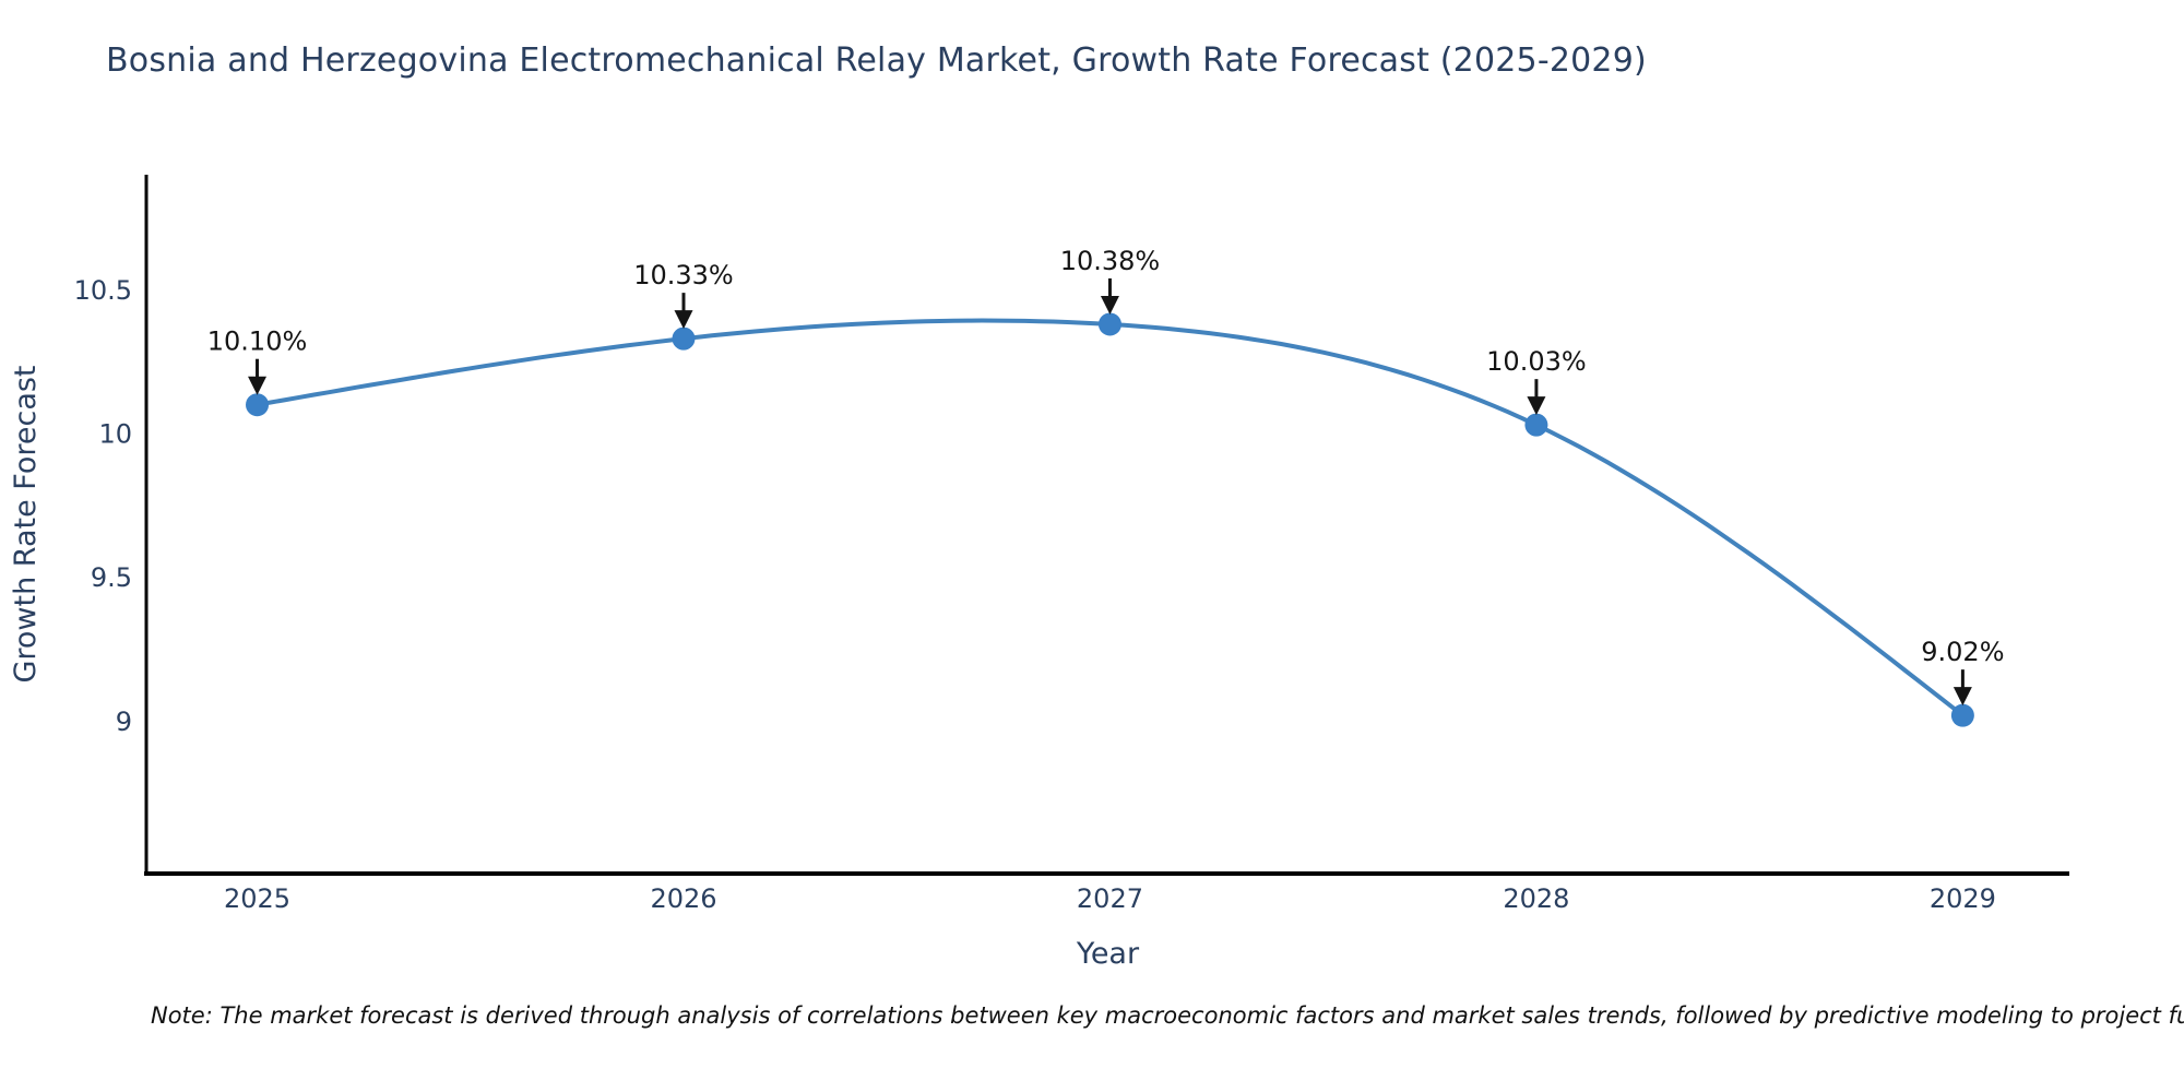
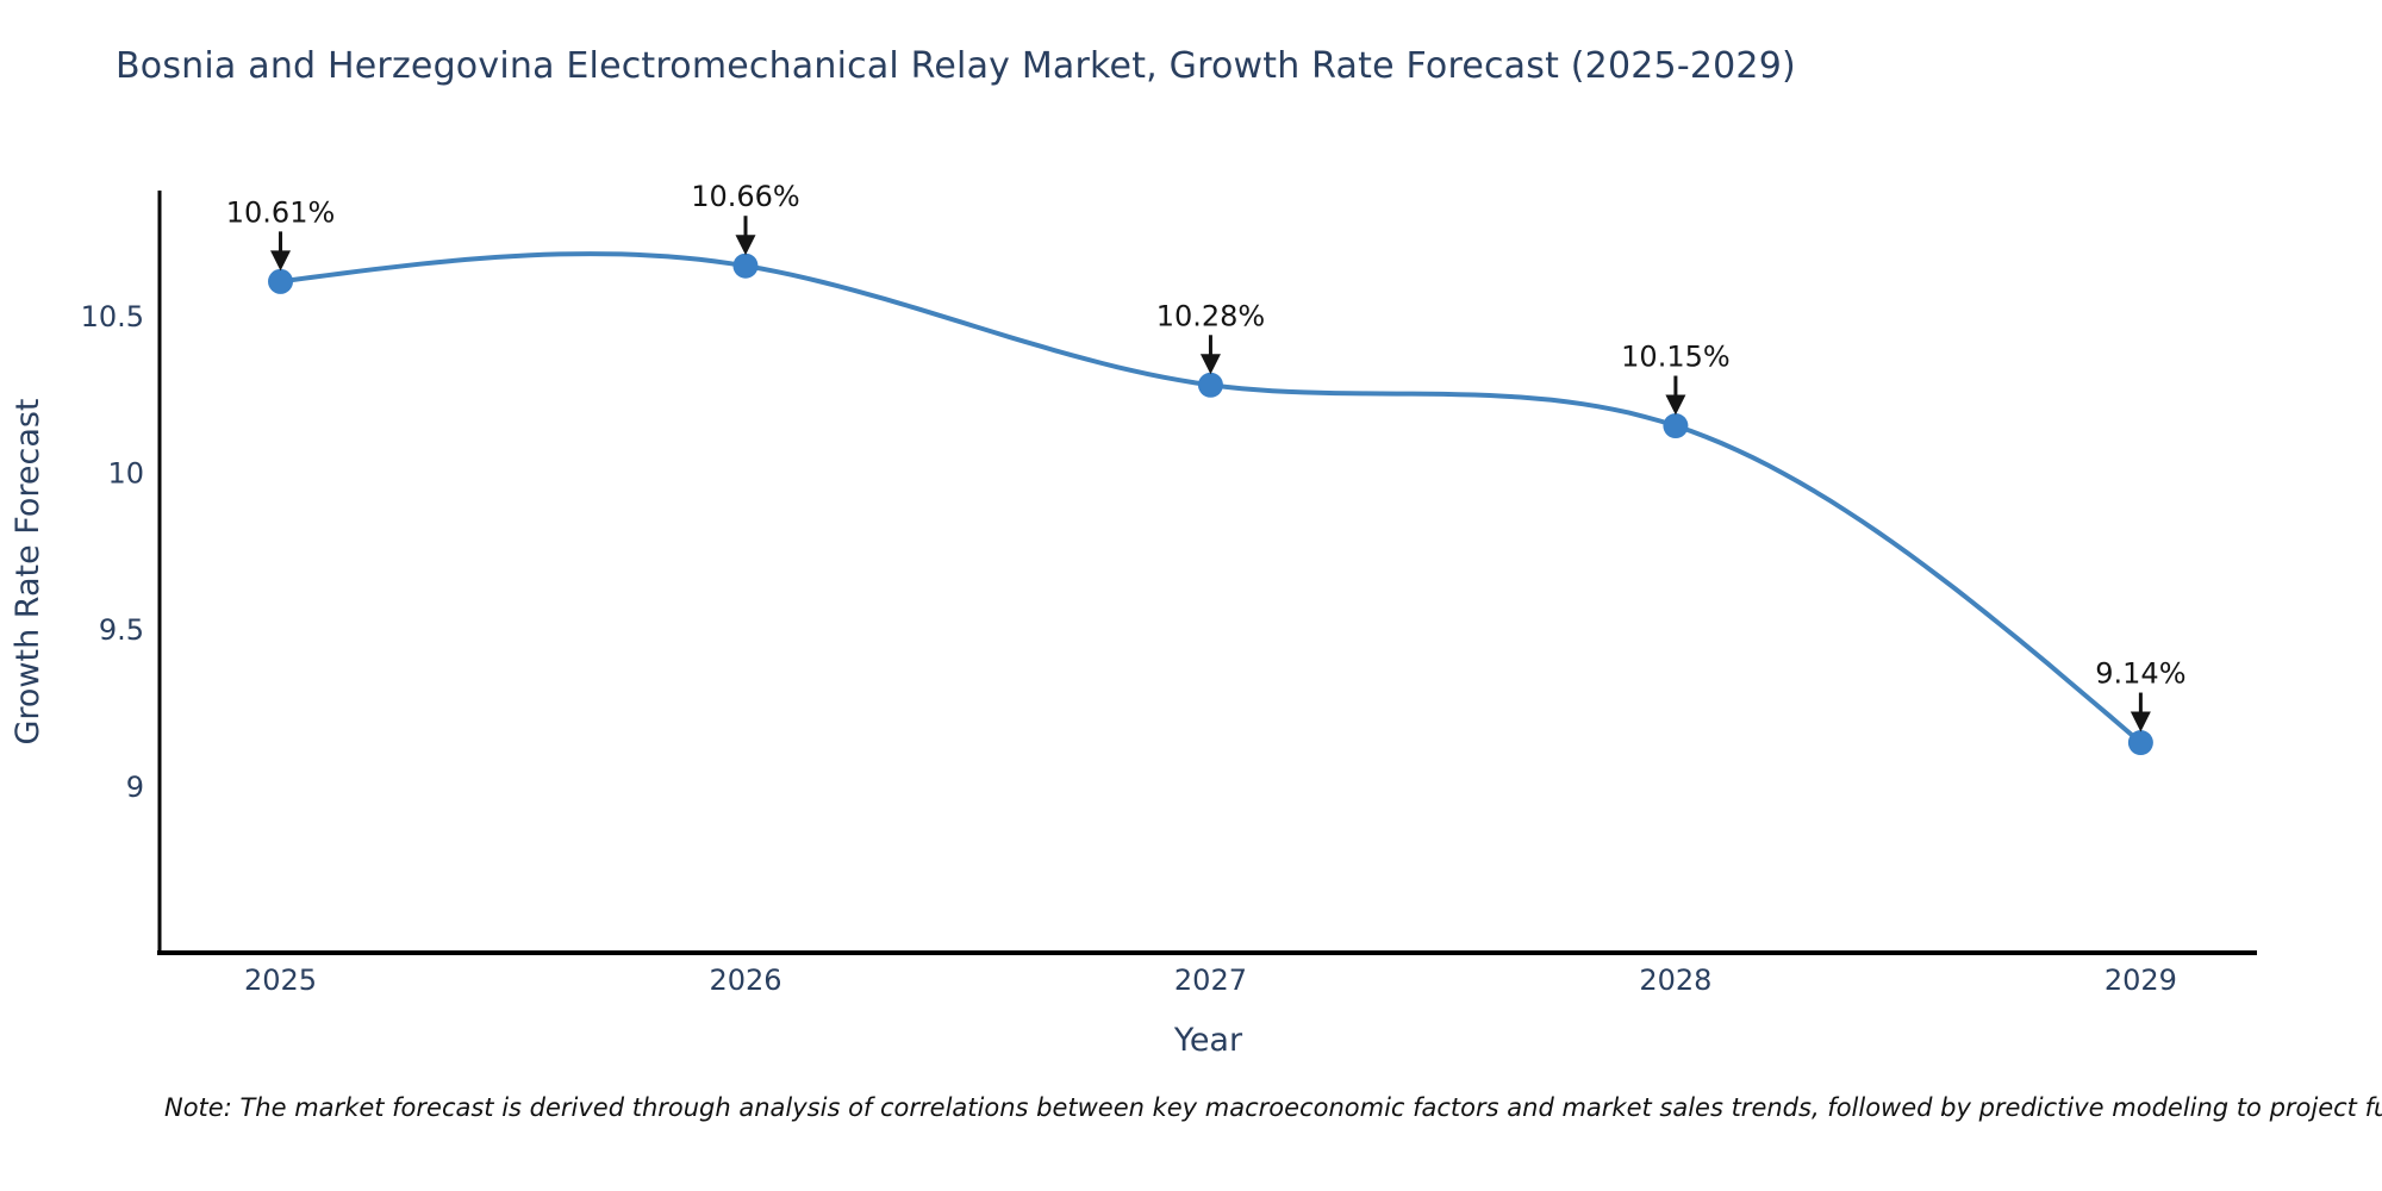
2025: 10.10% -> 10.61%
2026: 10.33% -> 10.66%
2027: 10.38% -> 10.28%
2028: 10.03% -> 10.15%
2029: 9.02% -> 9.14%
